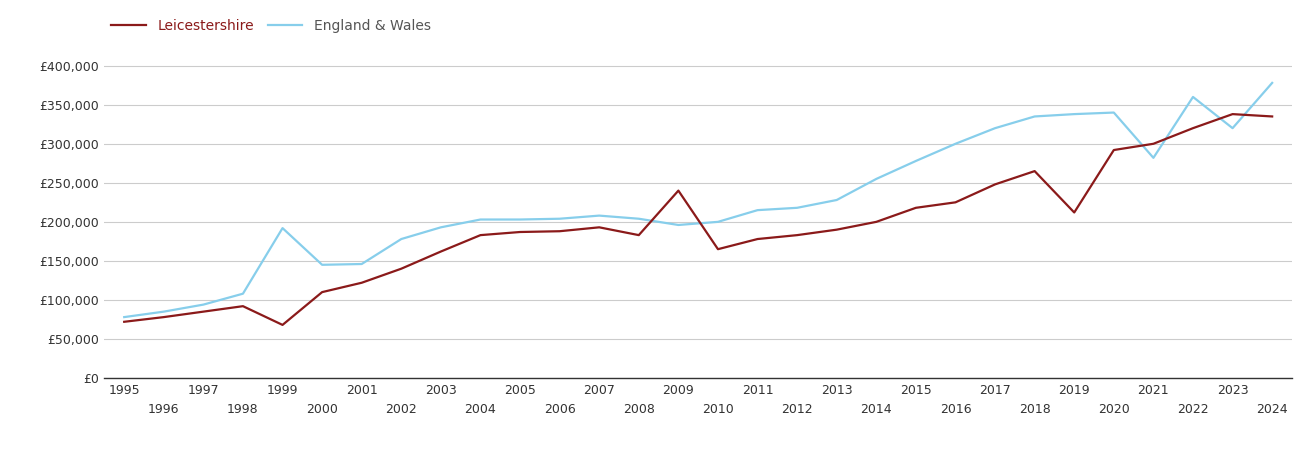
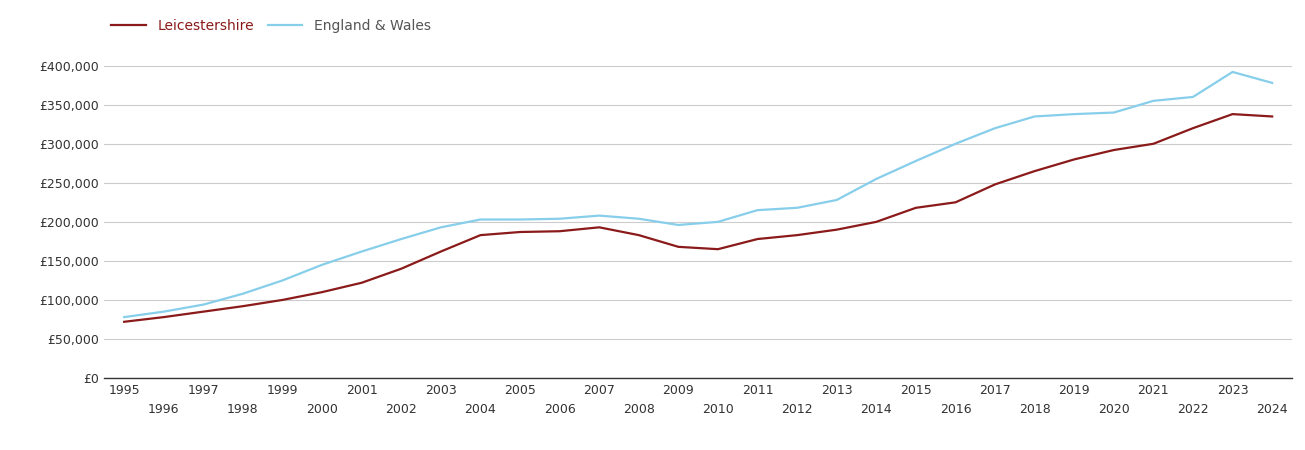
Leicestershire/1999: £68,000 -> £100,000
England & Wales/1999: £192,000 -> £125,000
England & Wales/2001: £146,000 -> £162,000
Leicestershire/2009: £240,000 -> £168,000
Leicestershire/2019: £212,000 -> £280,000
England & Wales/2021: £282,000 -> £355,000
England & Wales/2023: £320,000 -> £392,000
